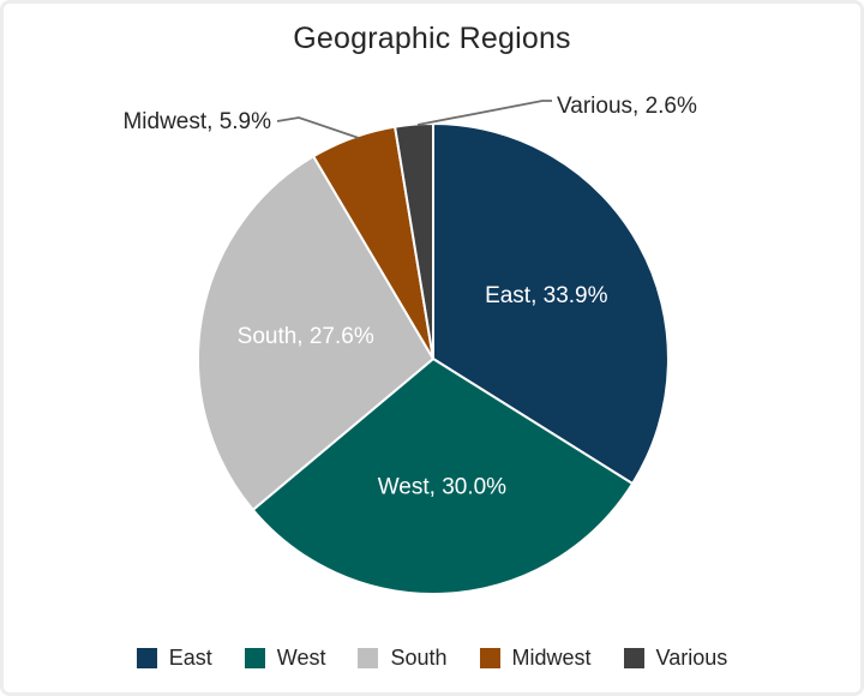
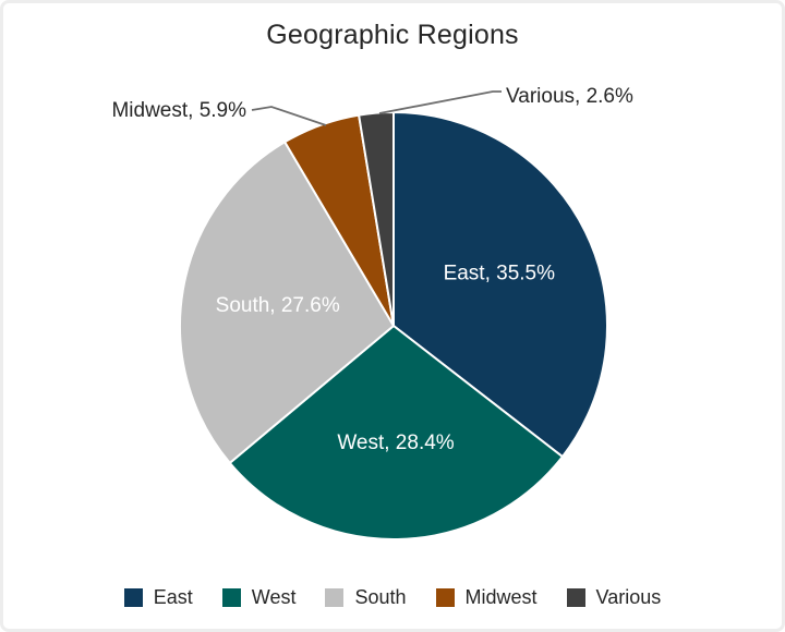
East: 33.9% -> 35.5%
West: 30.0% -> 28.4%
